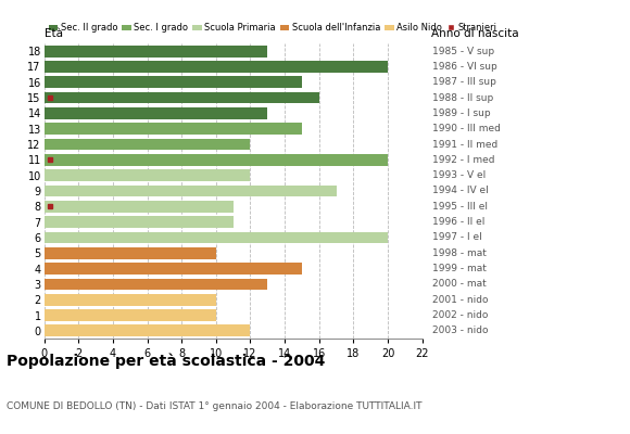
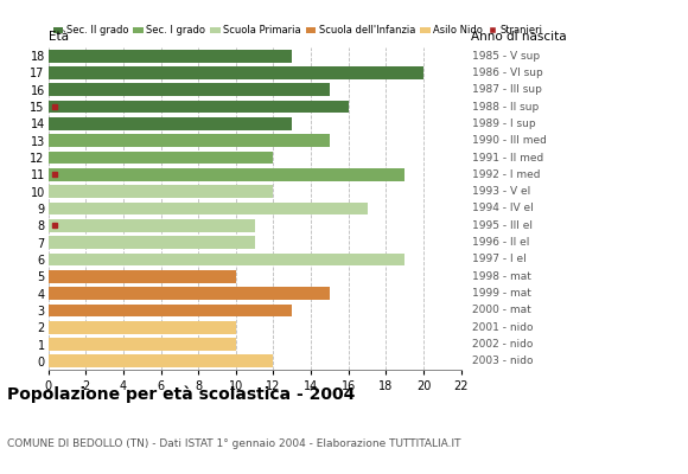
11: 20 -> 19
6: 20 -> 19
